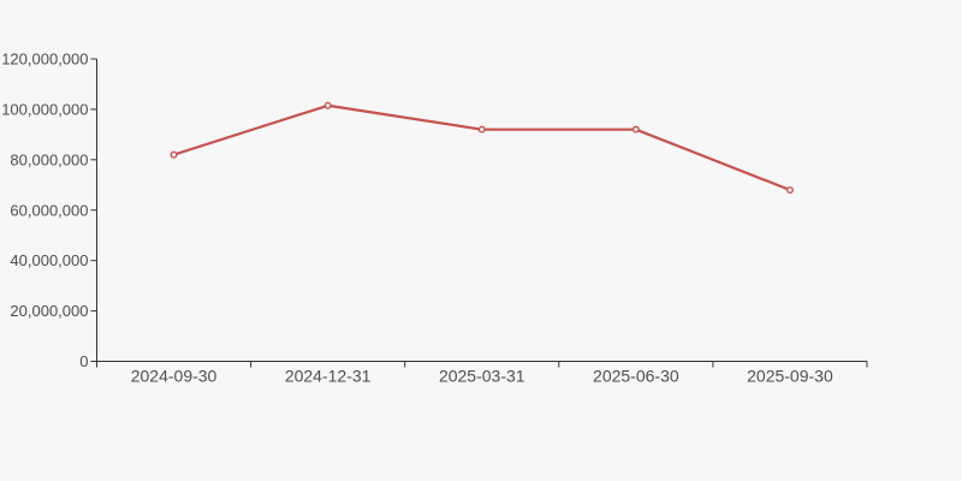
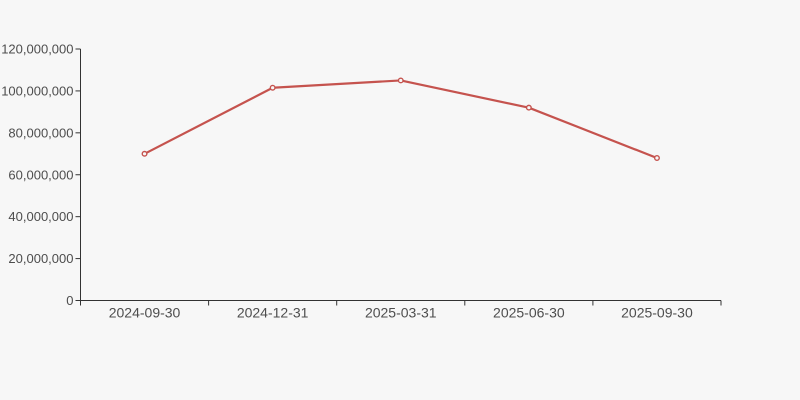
2024-09-30: 82000000 -> 70000000
2025-03-31: 92000000 -> 105000000
